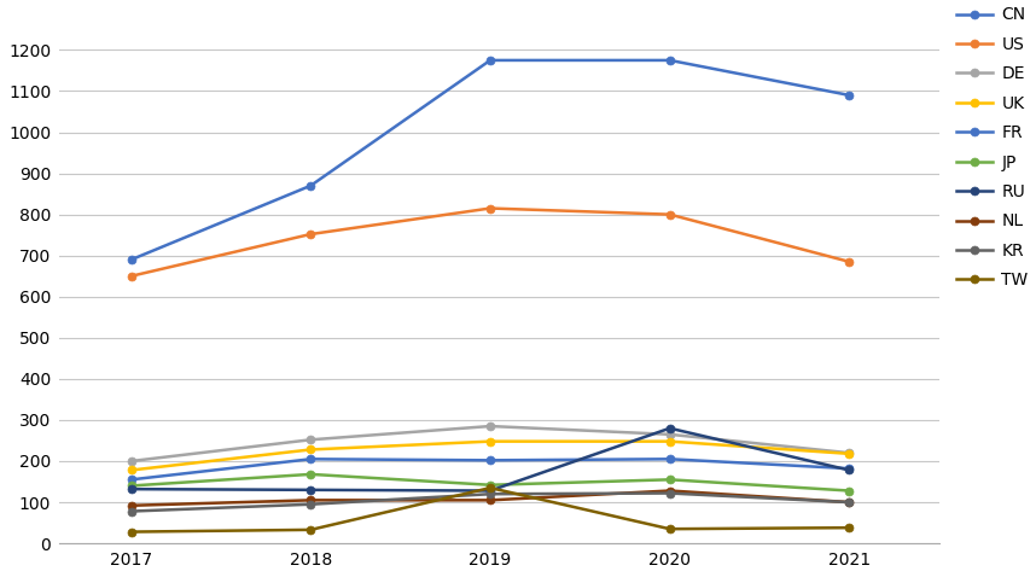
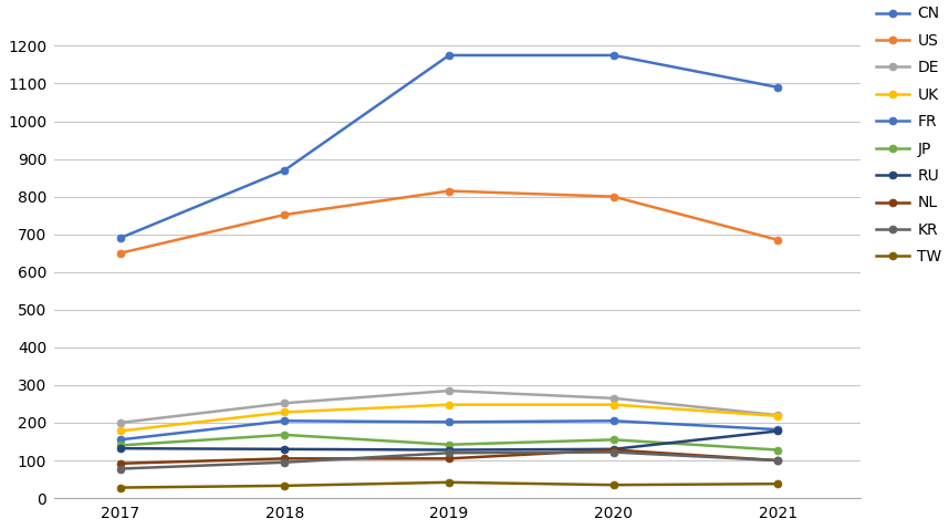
TW/2019: 135 -> 42
RU/2020: 280 -> 130
